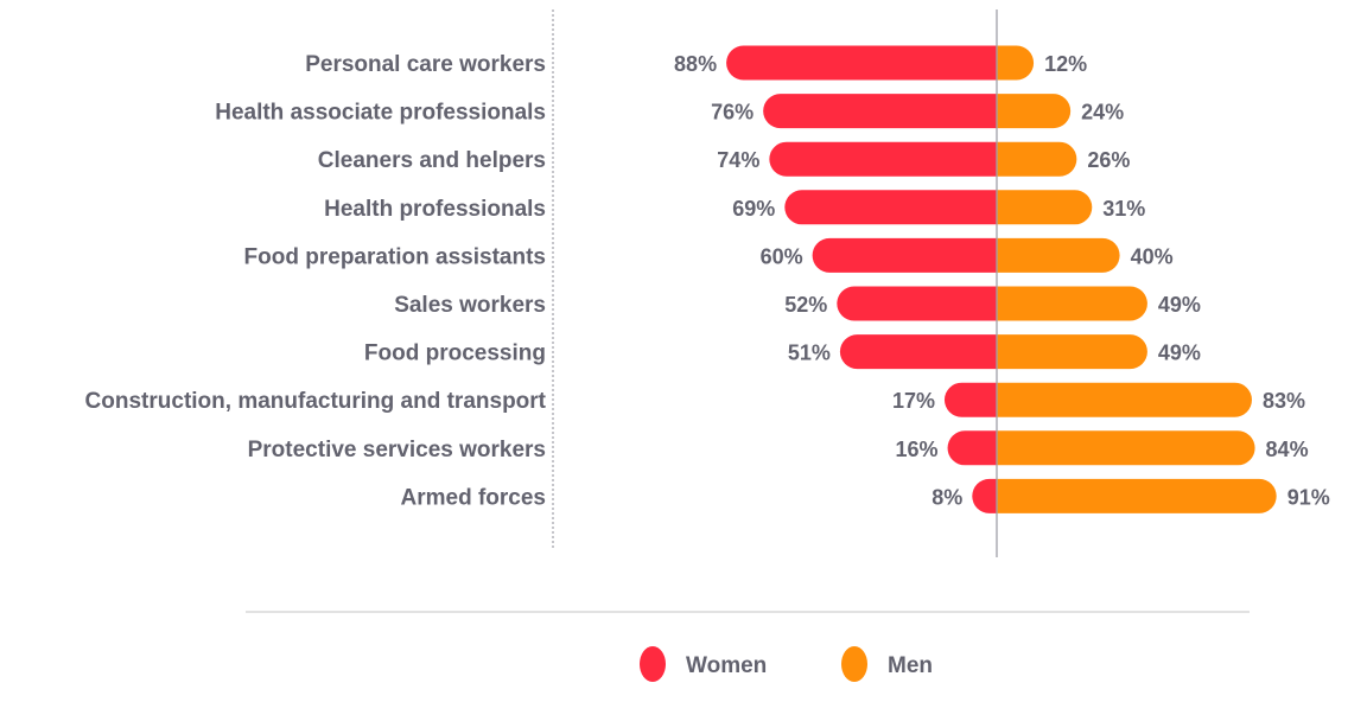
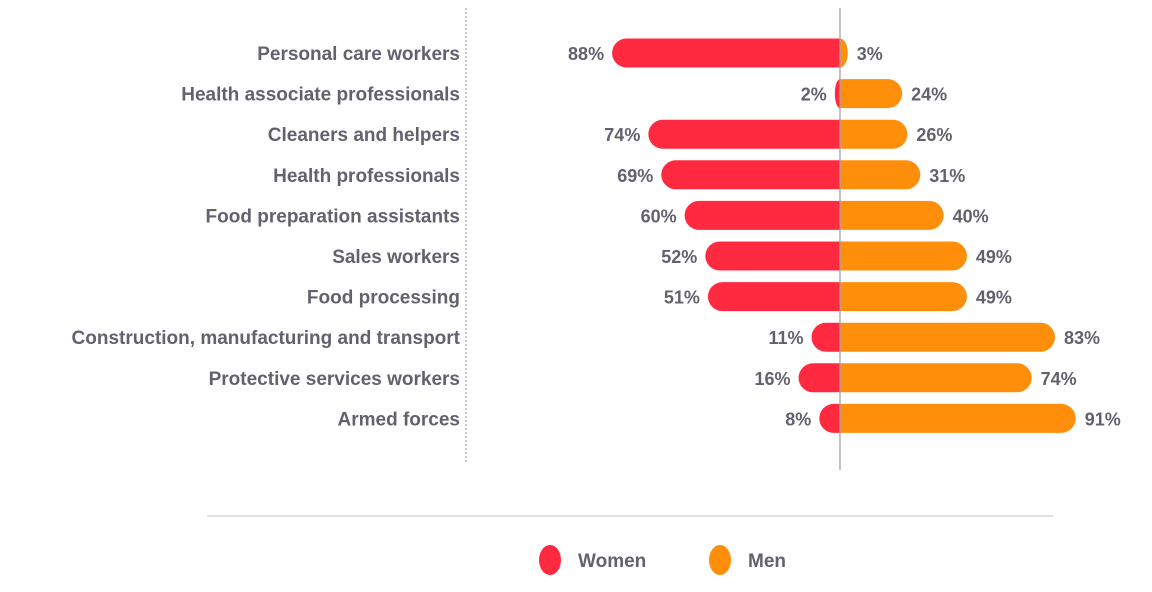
Men/Personal care workers: 12% -> 3%
Women/Health associate professionals: 76% -> 2%
Women/Construction, manufacturing and transport: 17% -> 11%
Men/Protective services workers: 84% -> 74%
